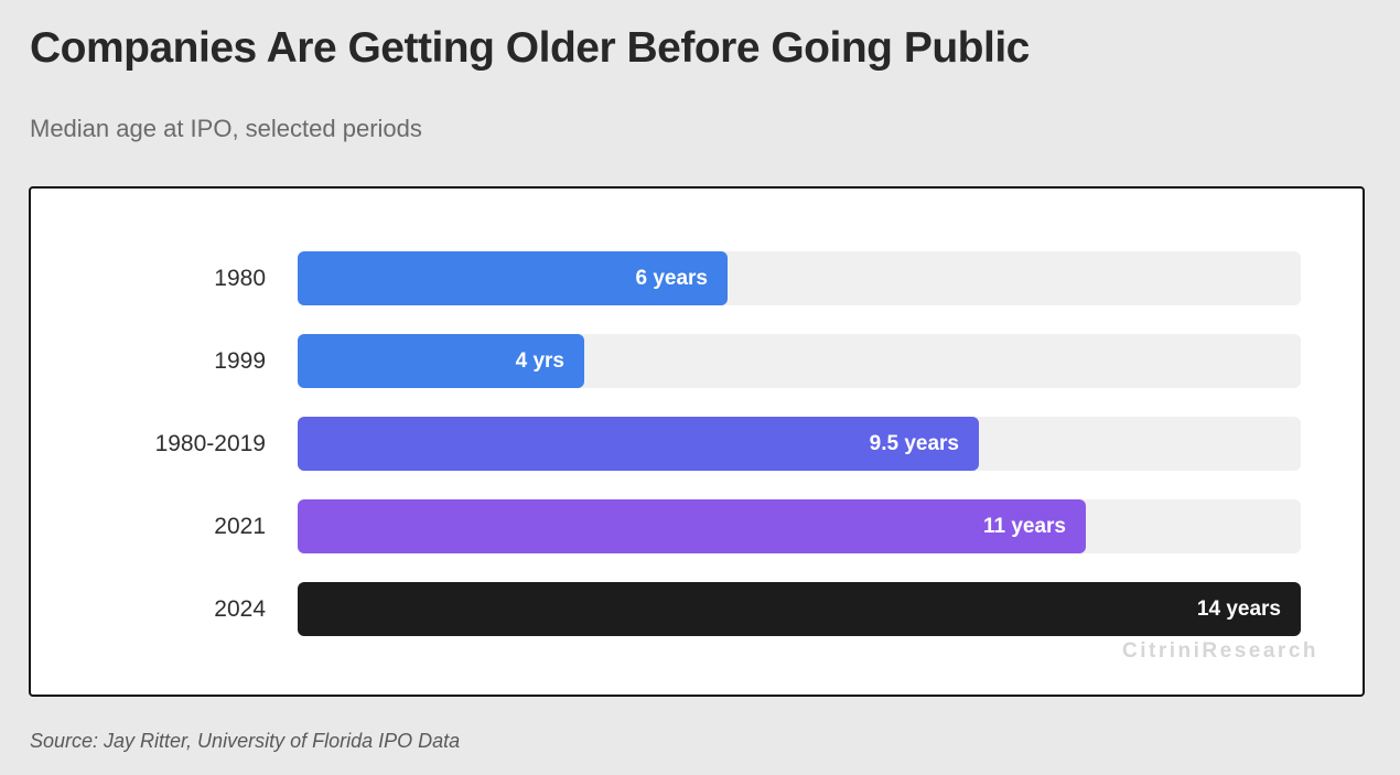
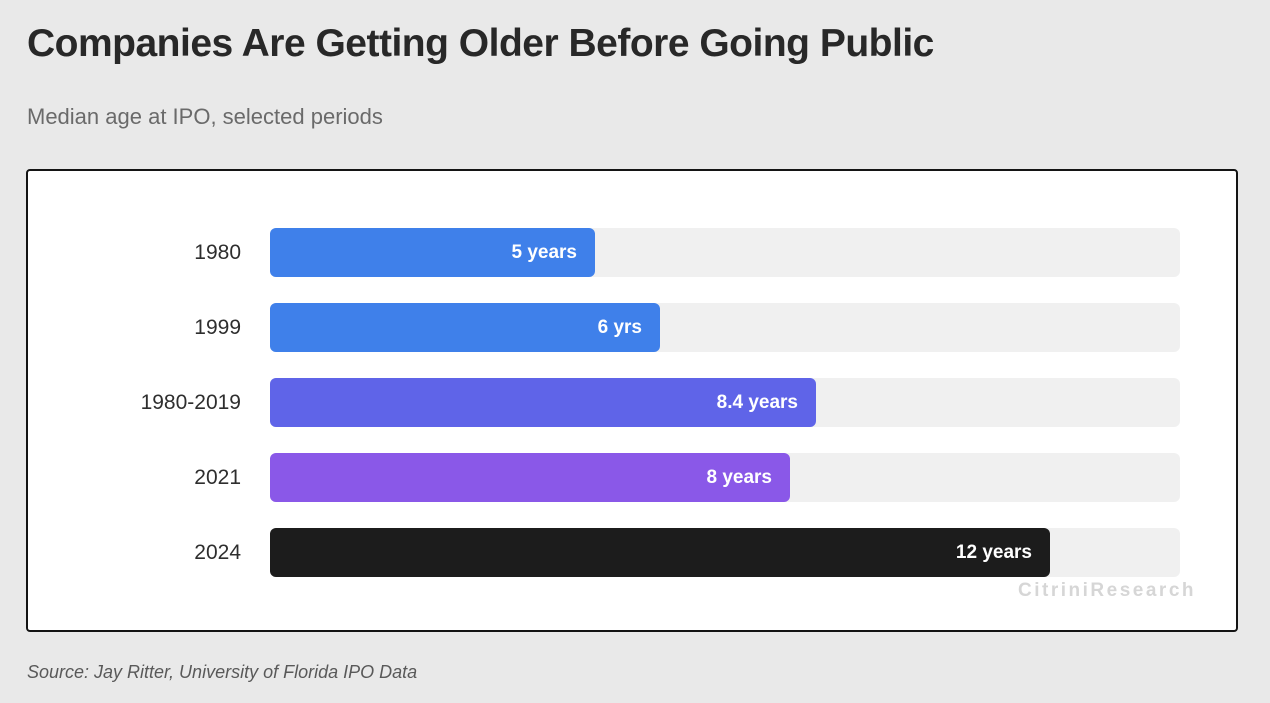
1980: 6 -> 5
1999: 4 -> 6
1980-2019: 9.5 -> 8.4
2021: 11 -> 8
2024: 14 -> 12
